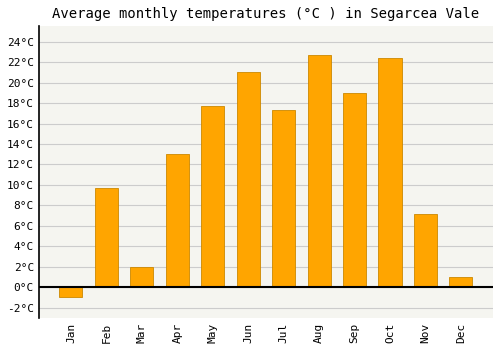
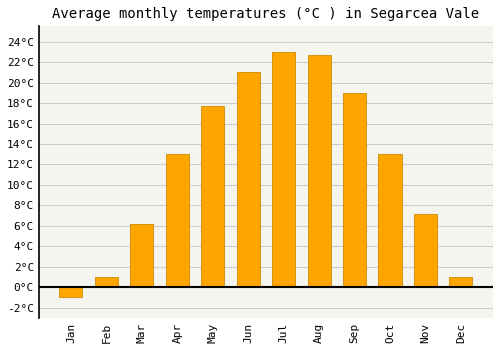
Feb: 9.7°C -> 1.0°C
Mar: 2.0°C -> 6.2°C
Jul: 17.3°C -> 23.0°C
Oct: 22.4°C -> 13.0°C
